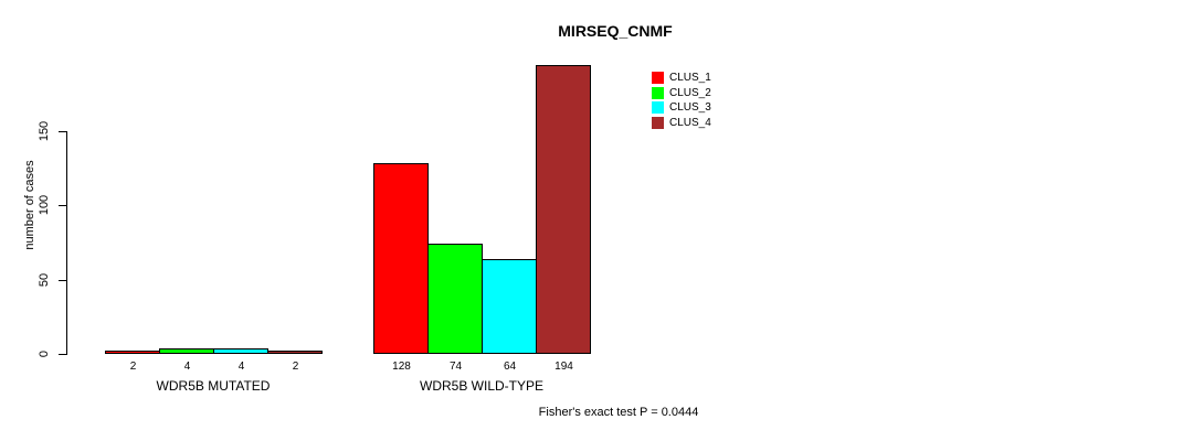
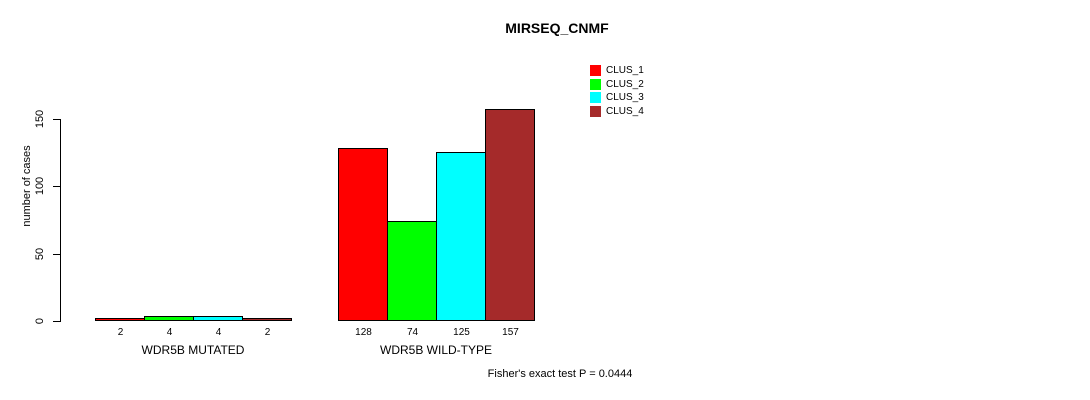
CLUS_3/WDR5B WILD-TYPE: 64 -> 125
CLUS_4/WDR5B WILD-TYPE: 194 -> 157
